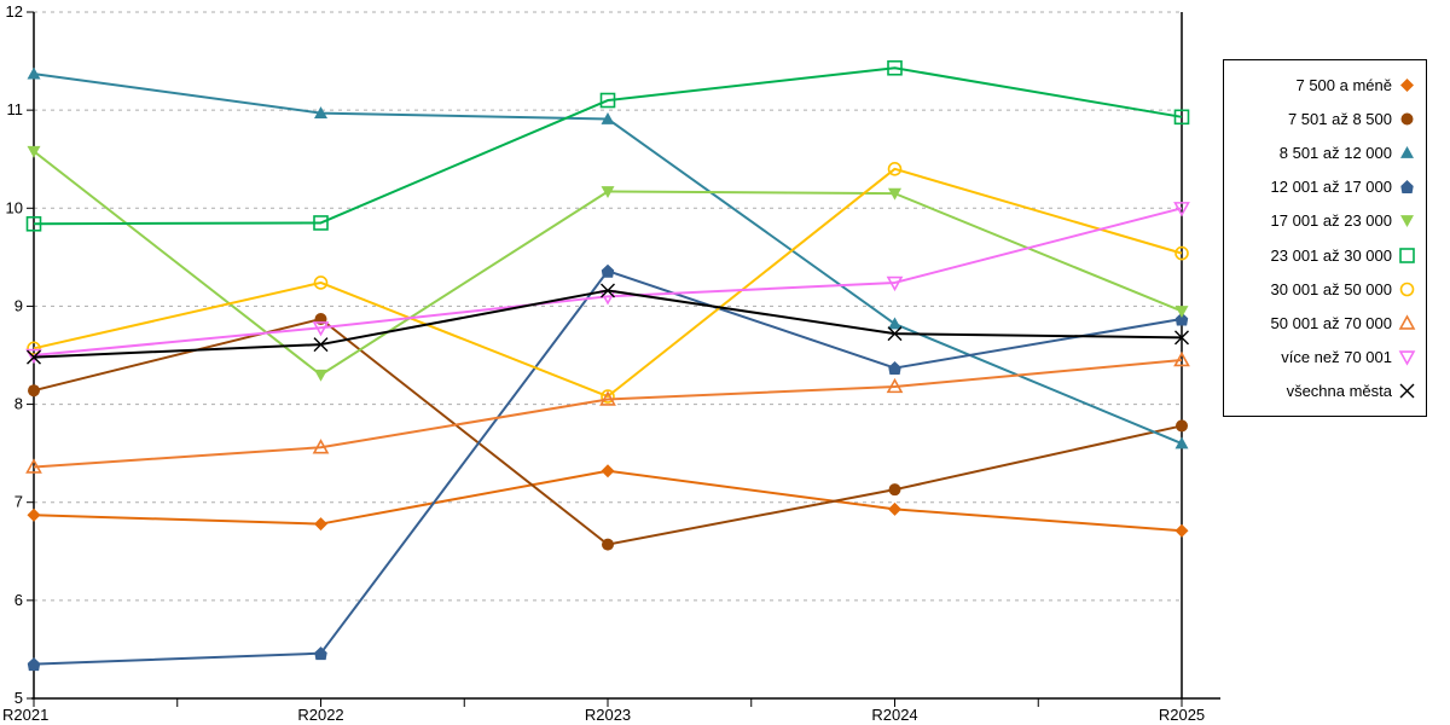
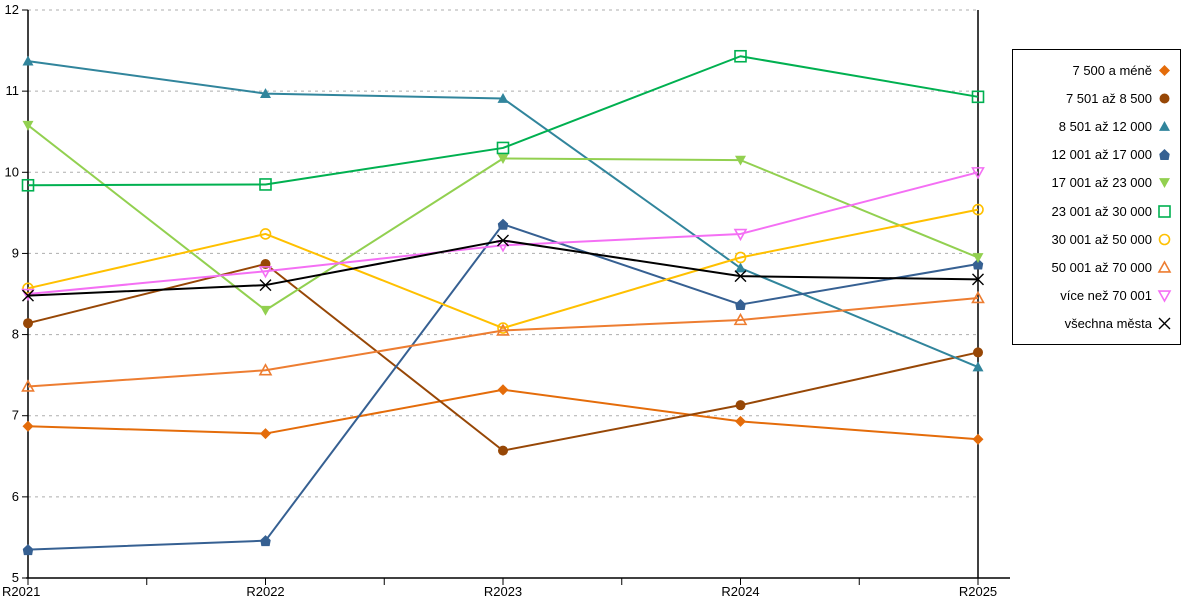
23 001 až 30 000/R2023: 11.1 -> 10.3
30 001 až 50 000/R2024: 10.4 -> 8.9
